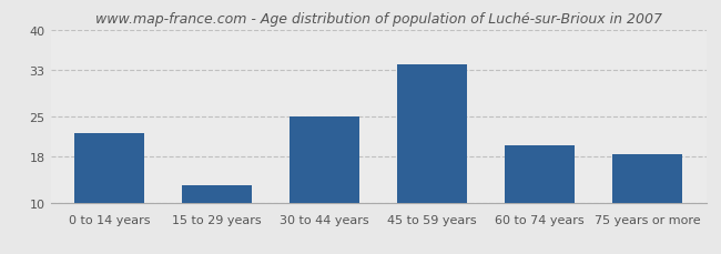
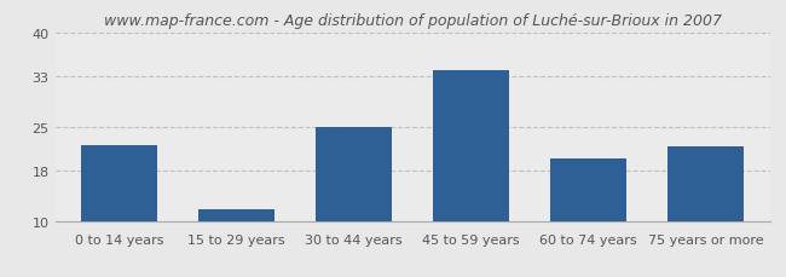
15 to 29 years: 13.0 -> 12.0
75 years or more: 18.5 -> 21.8
